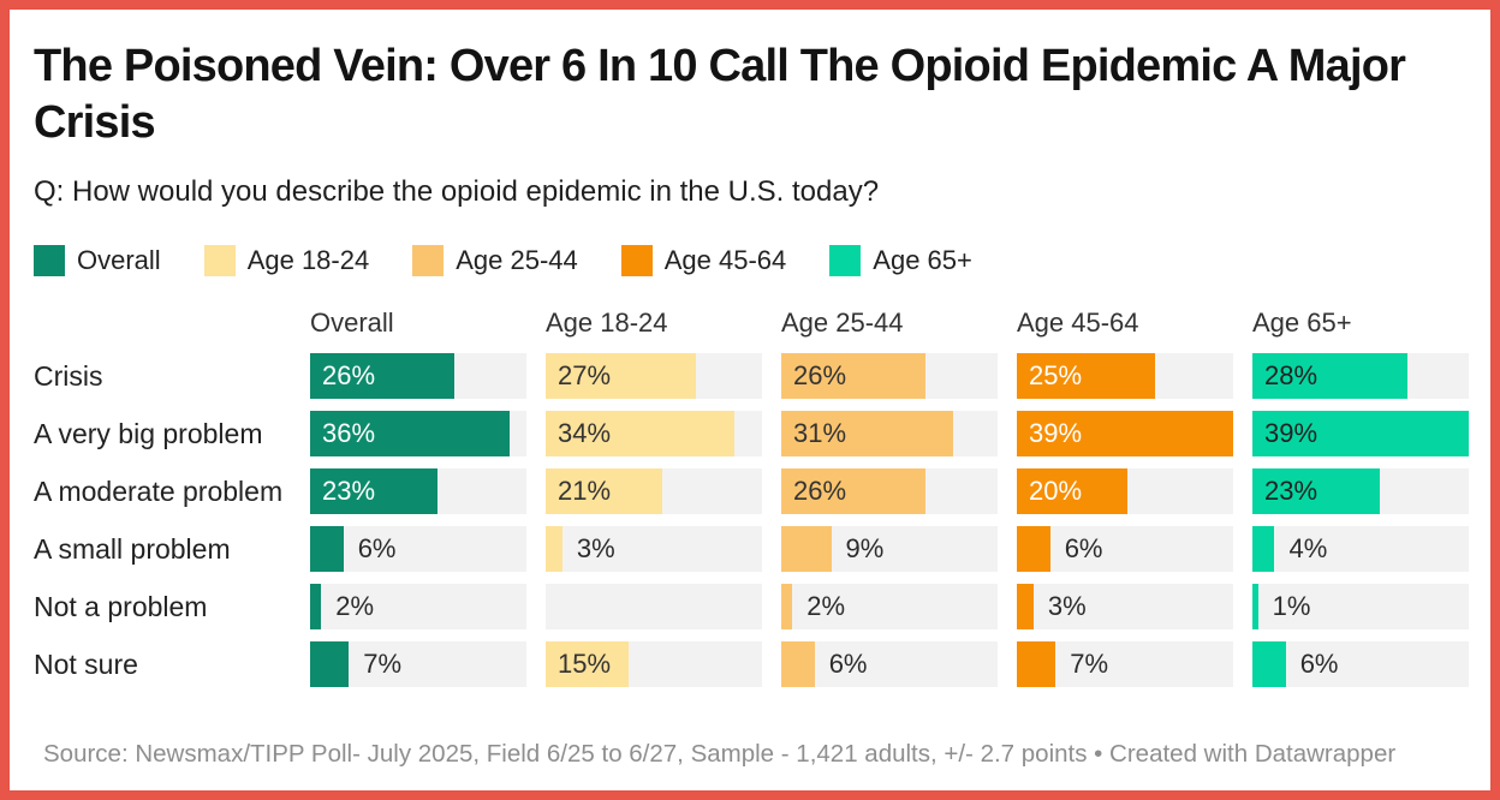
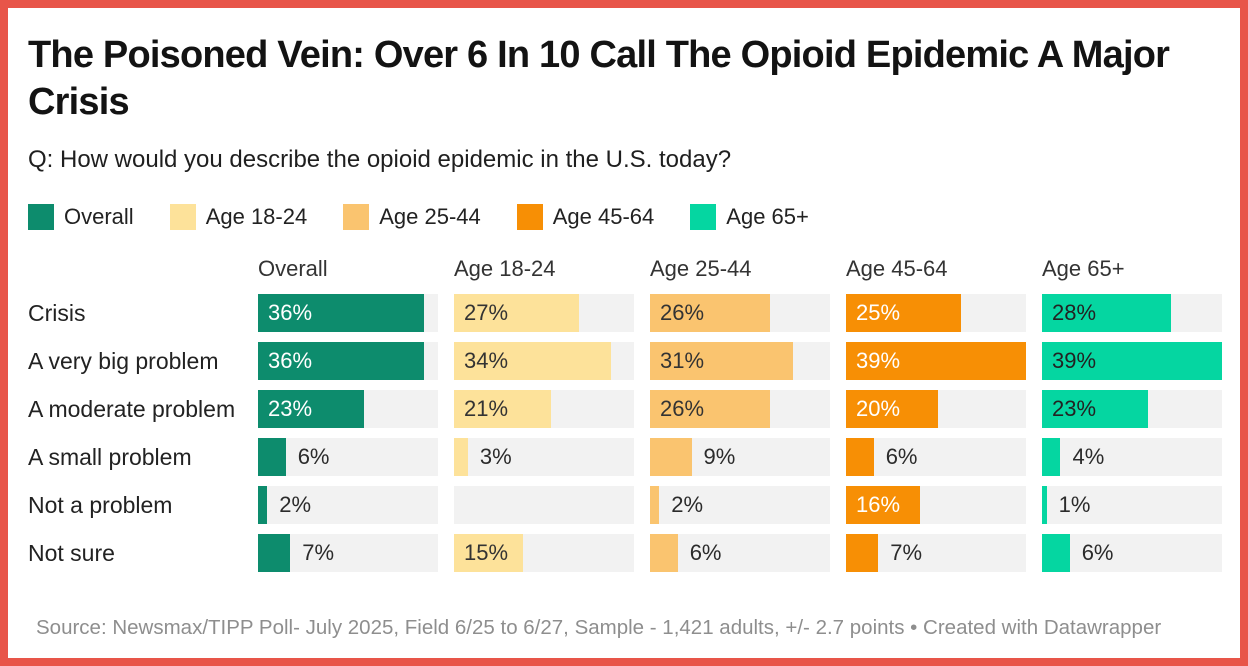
Overall/Crisis: 26% -> 36%
Age 45-64/Not a problem: 3% -> 16%
